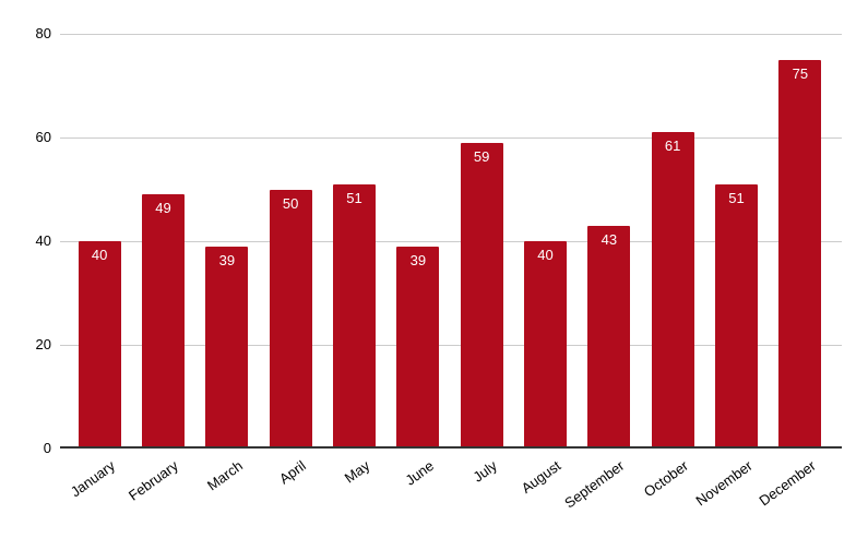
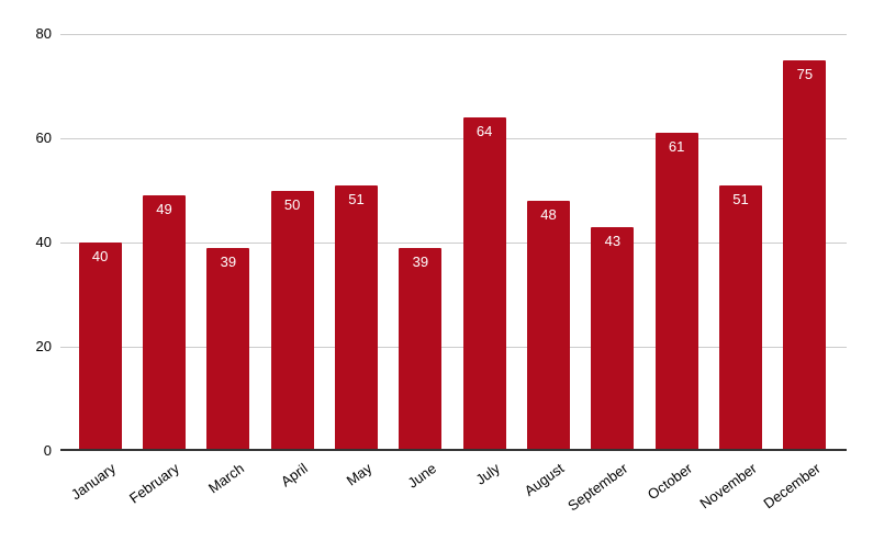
July: 59 -> 64
August: 40 -> 48
